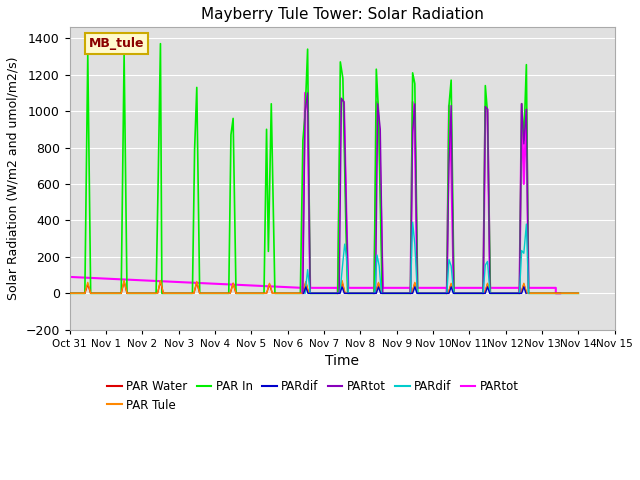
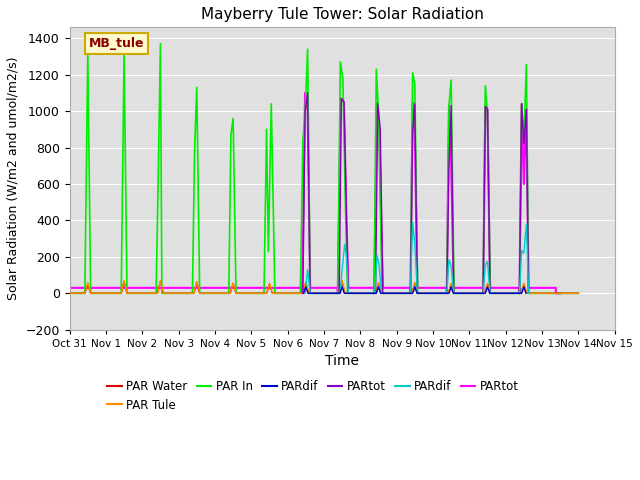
PARtot/Oct 31: 90 -> 30
